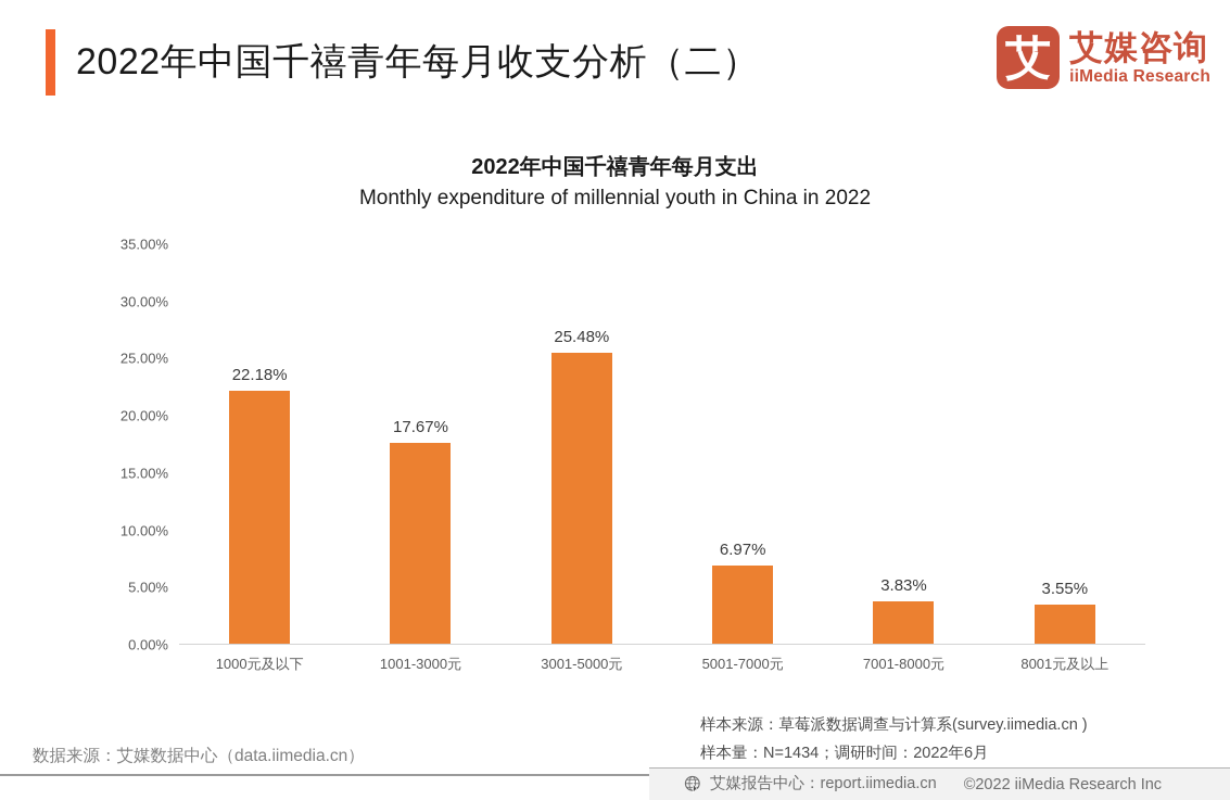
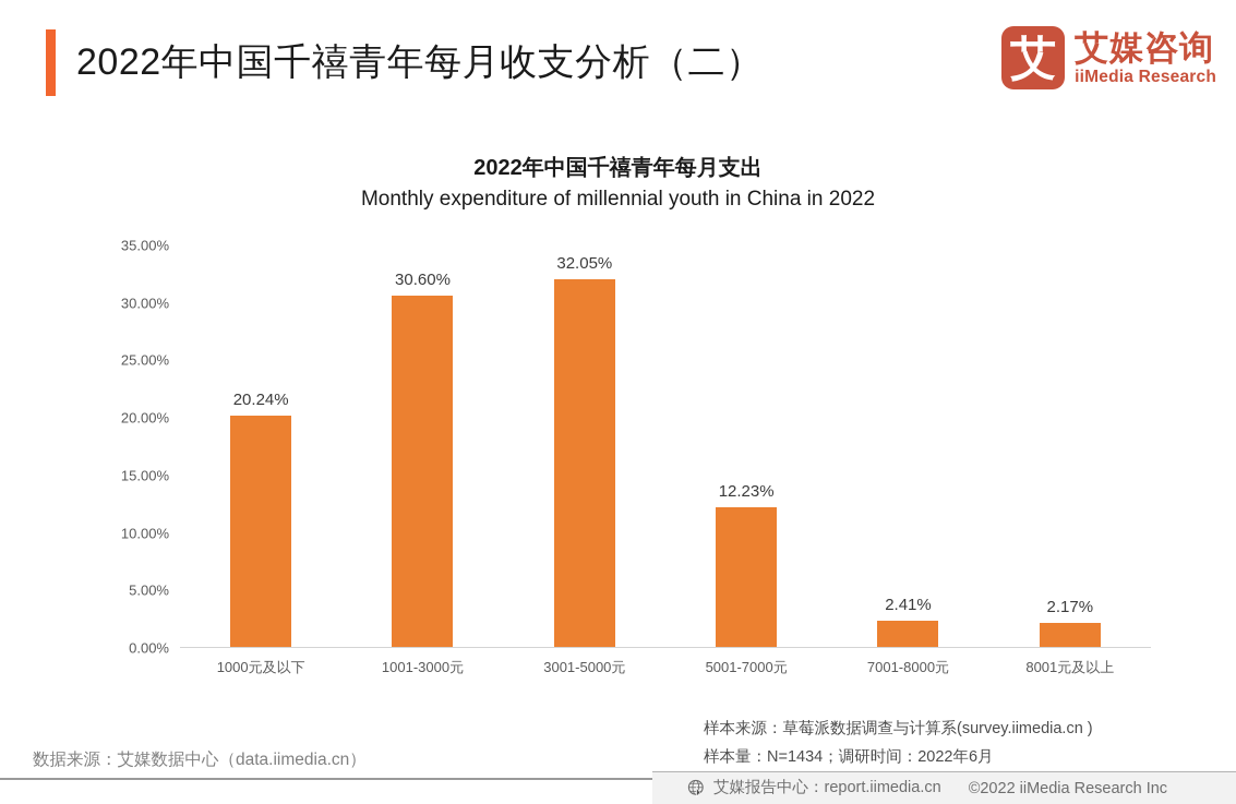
1000元及以下: 22.18% -> 20.24%
1001-3000元: 17.67% -> 30.60%
3001-5000元: 25.48% -> 32.05%
5001-7000元: 6.97% -> 12.23%
7001-8000元: 3.83% -> 2.41%
8001元及以上: 3.55% -> 2.17%
